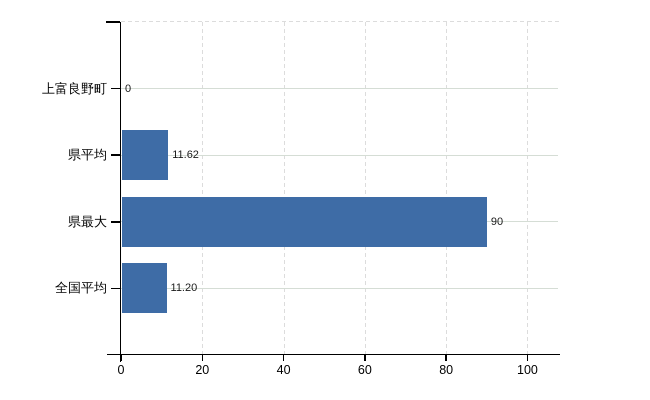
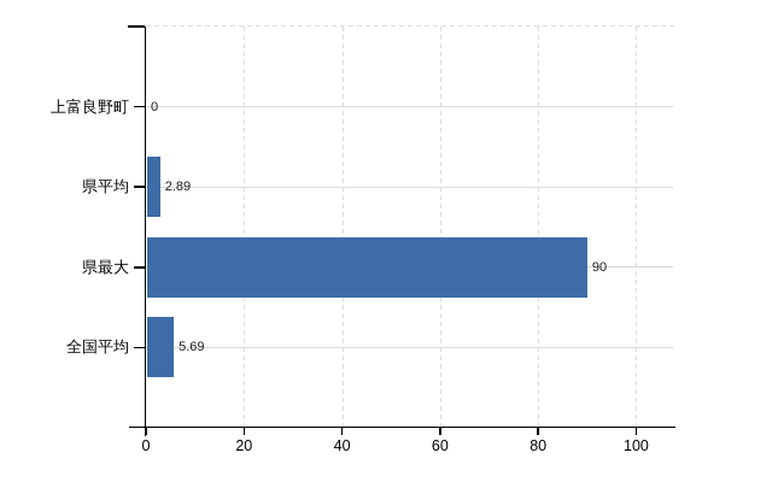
県平均: 11.62 -> 2.89
全国平均: 11.20 -> 5.69
